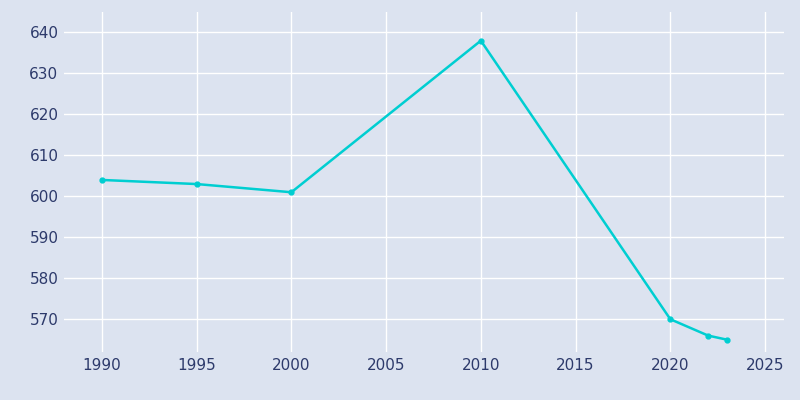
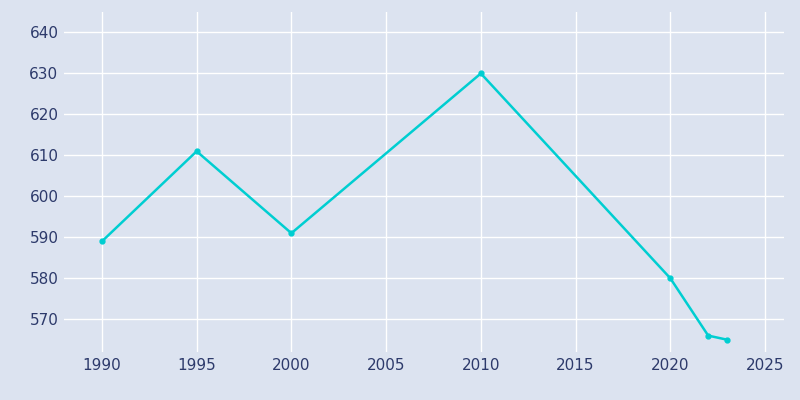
1990: 604 -> 589
1995: 603 -> 611
2000: 601 -> 591
2010: 638 -> 630
2020: 570 -> 580
